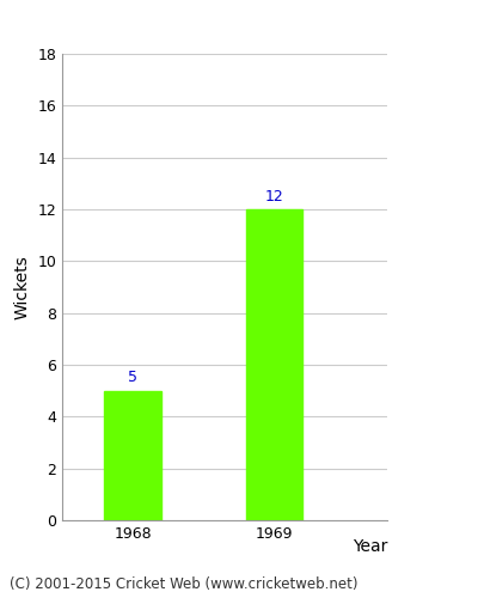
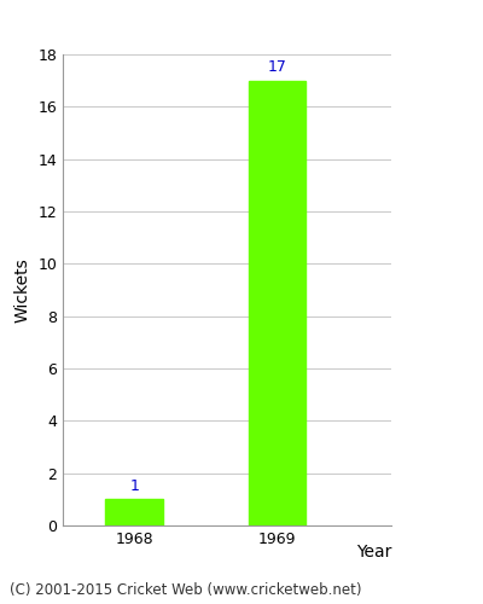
1968: 5 -> 1
1969: 12 -> 17
